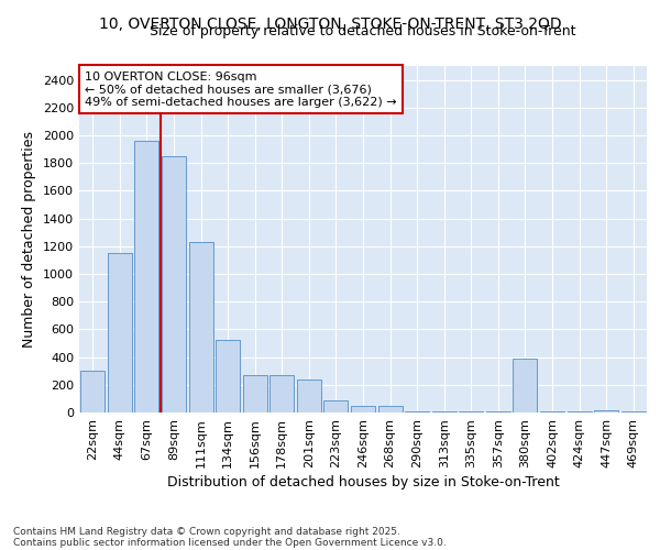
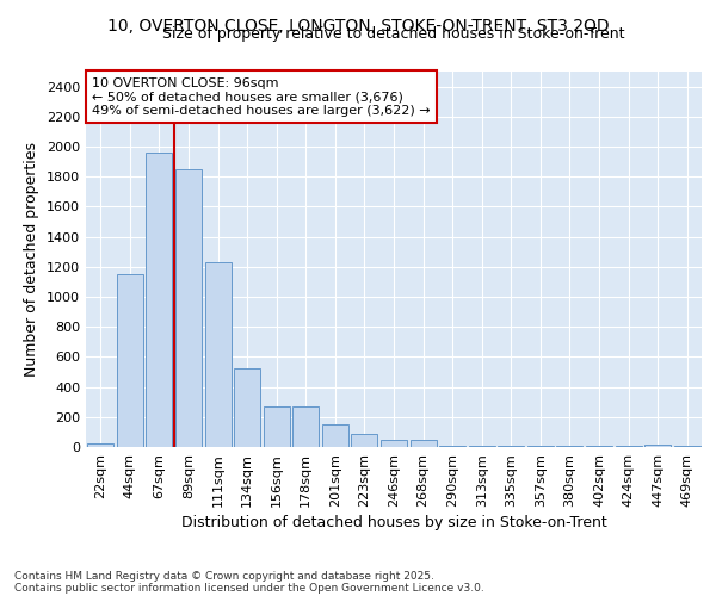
22sqm: 300 -> 20
201sqm: 240 -> 150
380sqm: 390 -> 0
